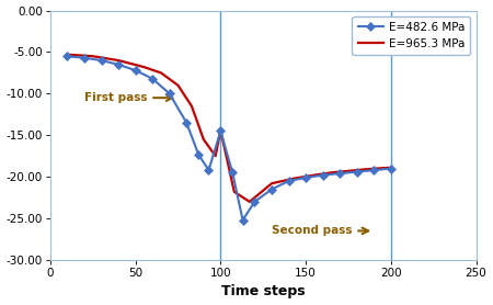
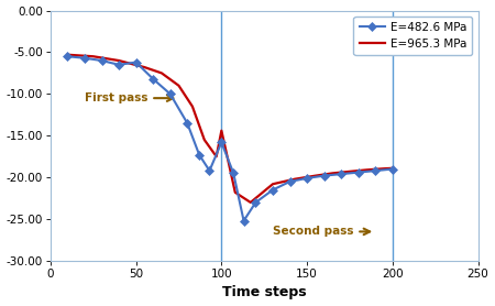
E=482.6 MPa/50: -7.2 -> -6.2
E=482.6 MPa/100: -14.5 -> -15.8
